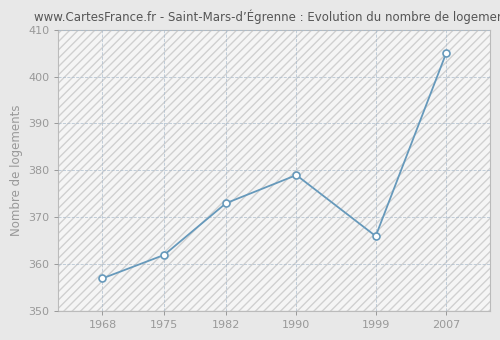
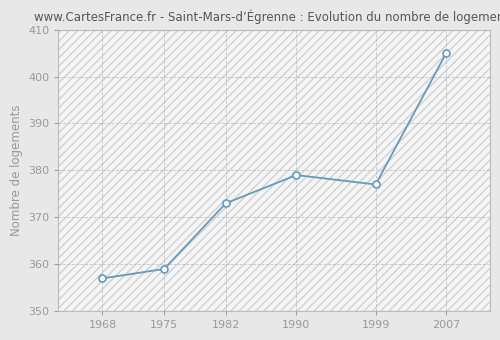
1975: 362 -> 359
1999: 366 -> 377
